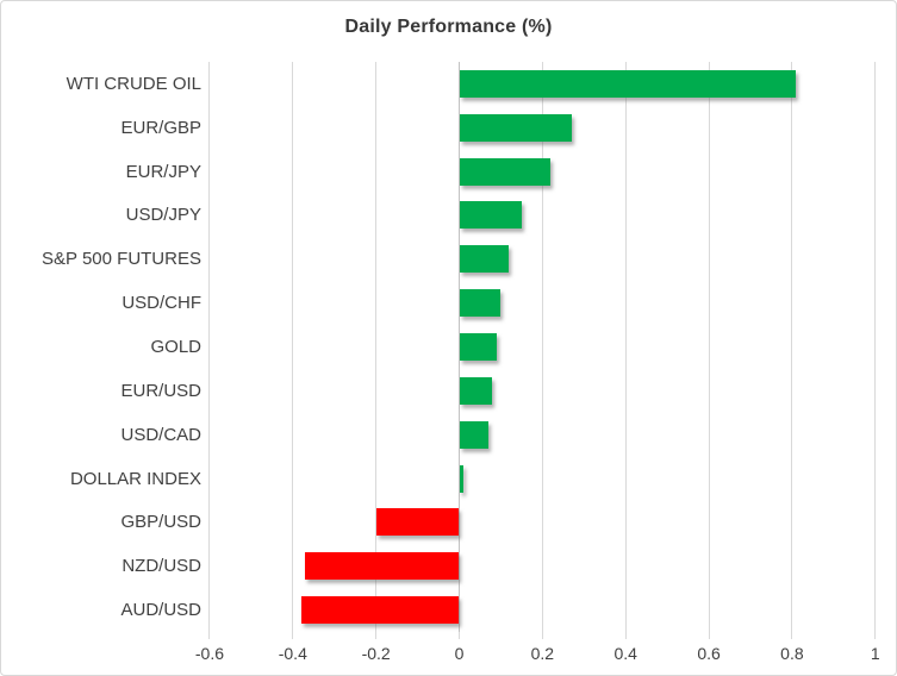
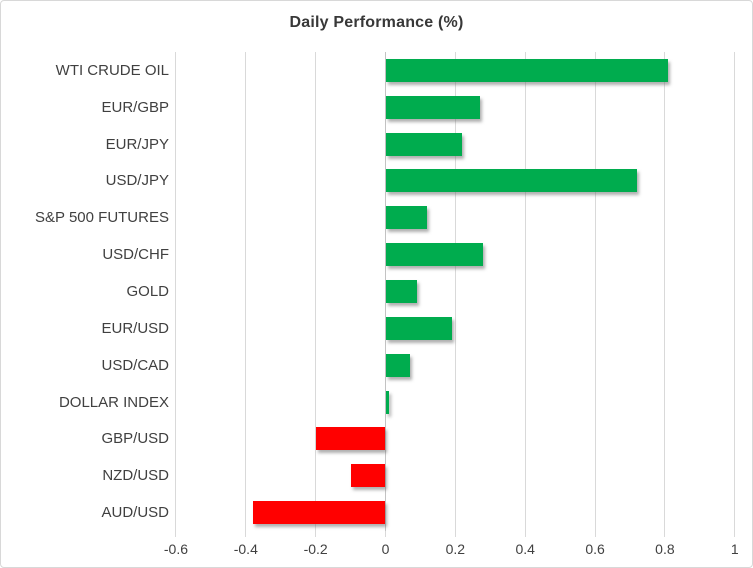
USD/JPY: 0.15 -> 0.72
USD/CHF: 0.10 -> 0.28
EUR/USD: 0.08 -> 0.19
NZD/USD: -0.37 -> -0.10
